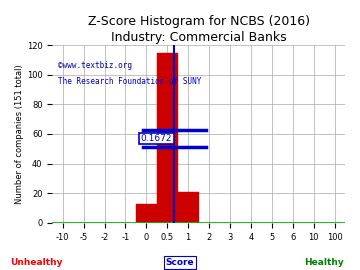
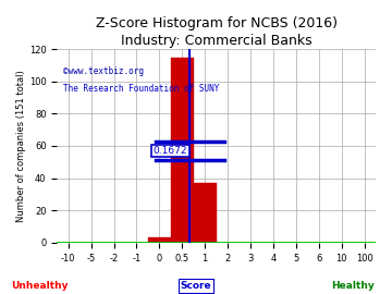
0: 13 -> 3
1: 21 -> 37
